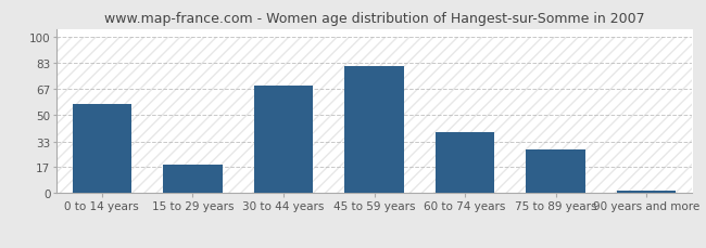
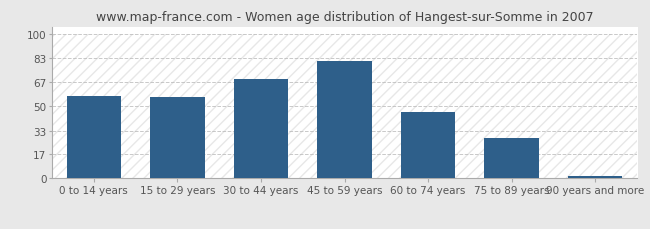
15 to 29 years: 18 -> 56
60 to 74 years: 39 -> 46
